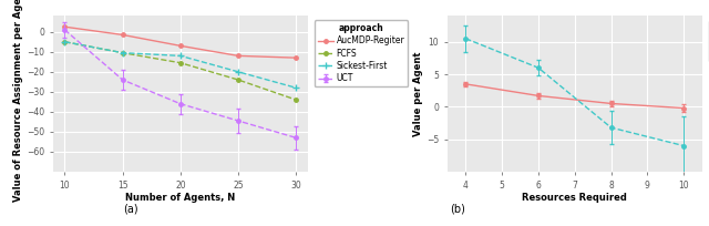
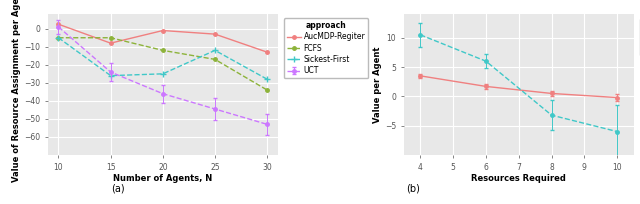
AucMDP-Regiter/15: -2 -> -8
FCFS/15: -10 -> -5
Sickest-First/15: -10 -> -26
AucMDP-Regiter/20: -7 -> -1
FCFS/20: -16 -> -12
Sickest-First/20: -12 -> -25
AucMDP-Regiter/25: -12 -> -3
FCFS/25: -24 -> -17
Sickest-First/25: -20 -> -12
